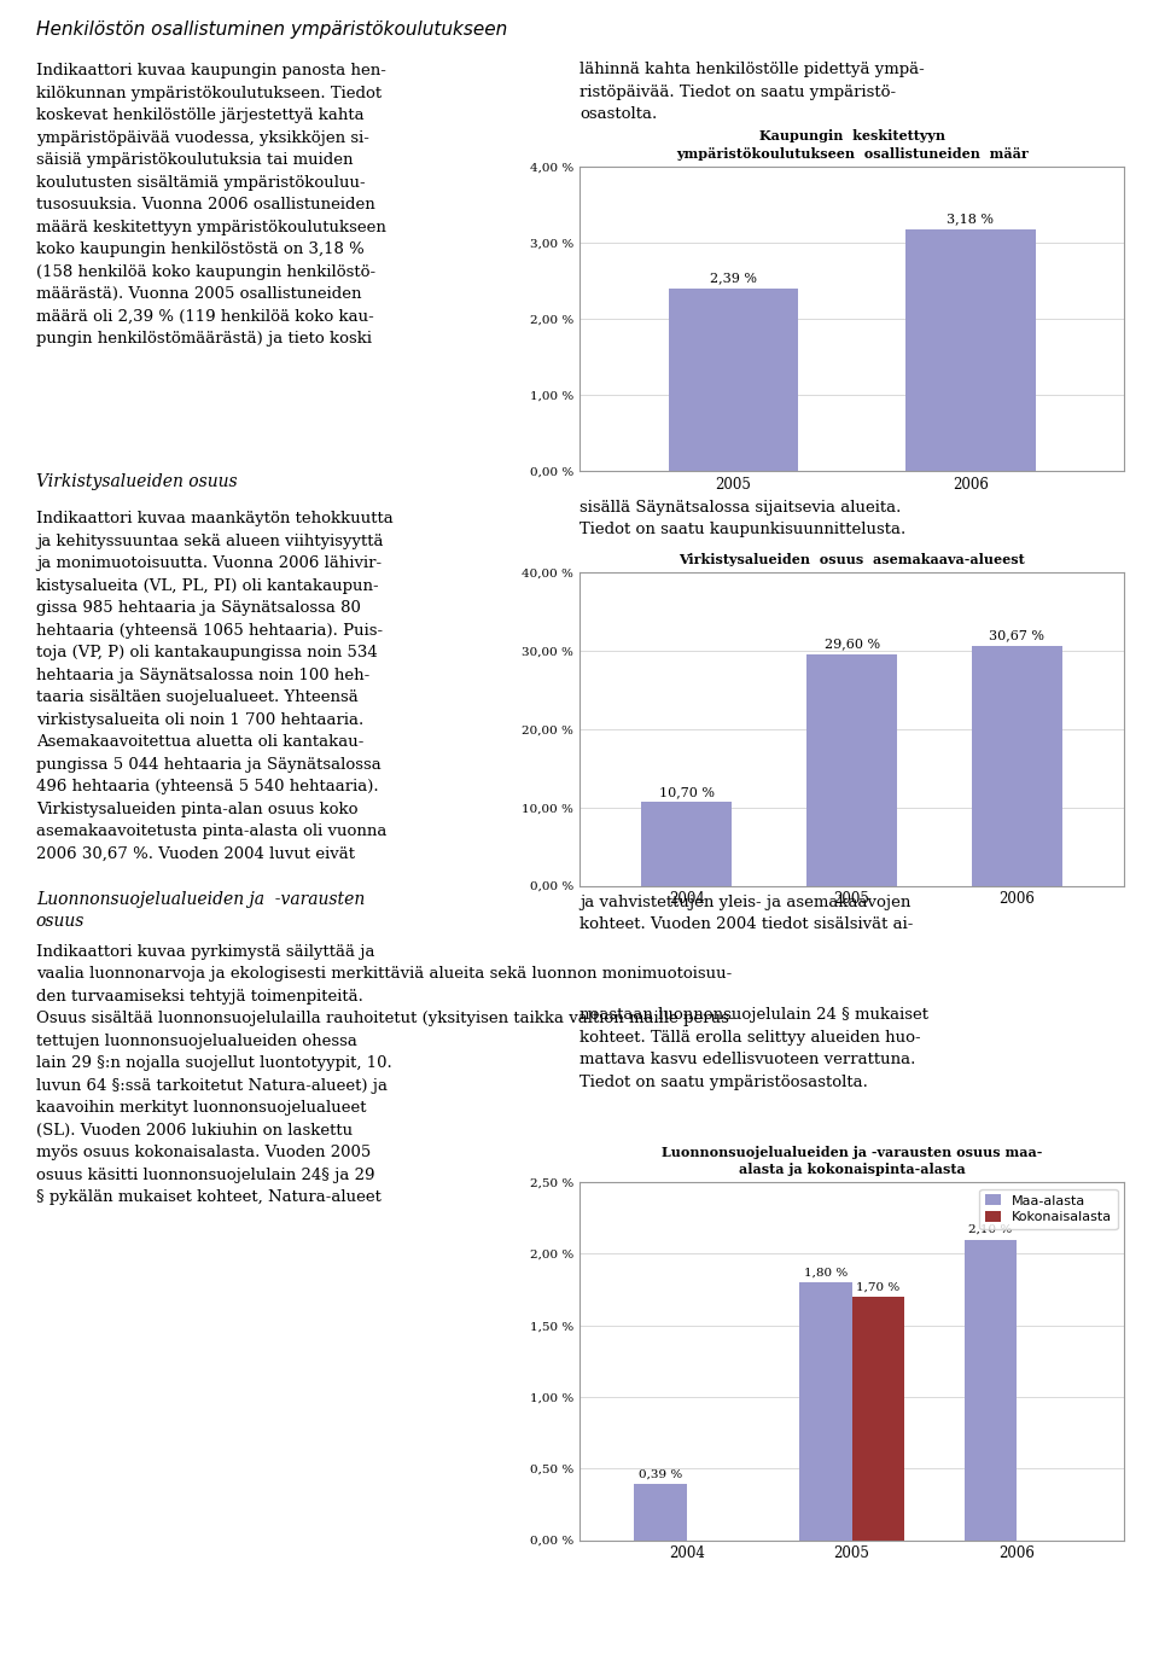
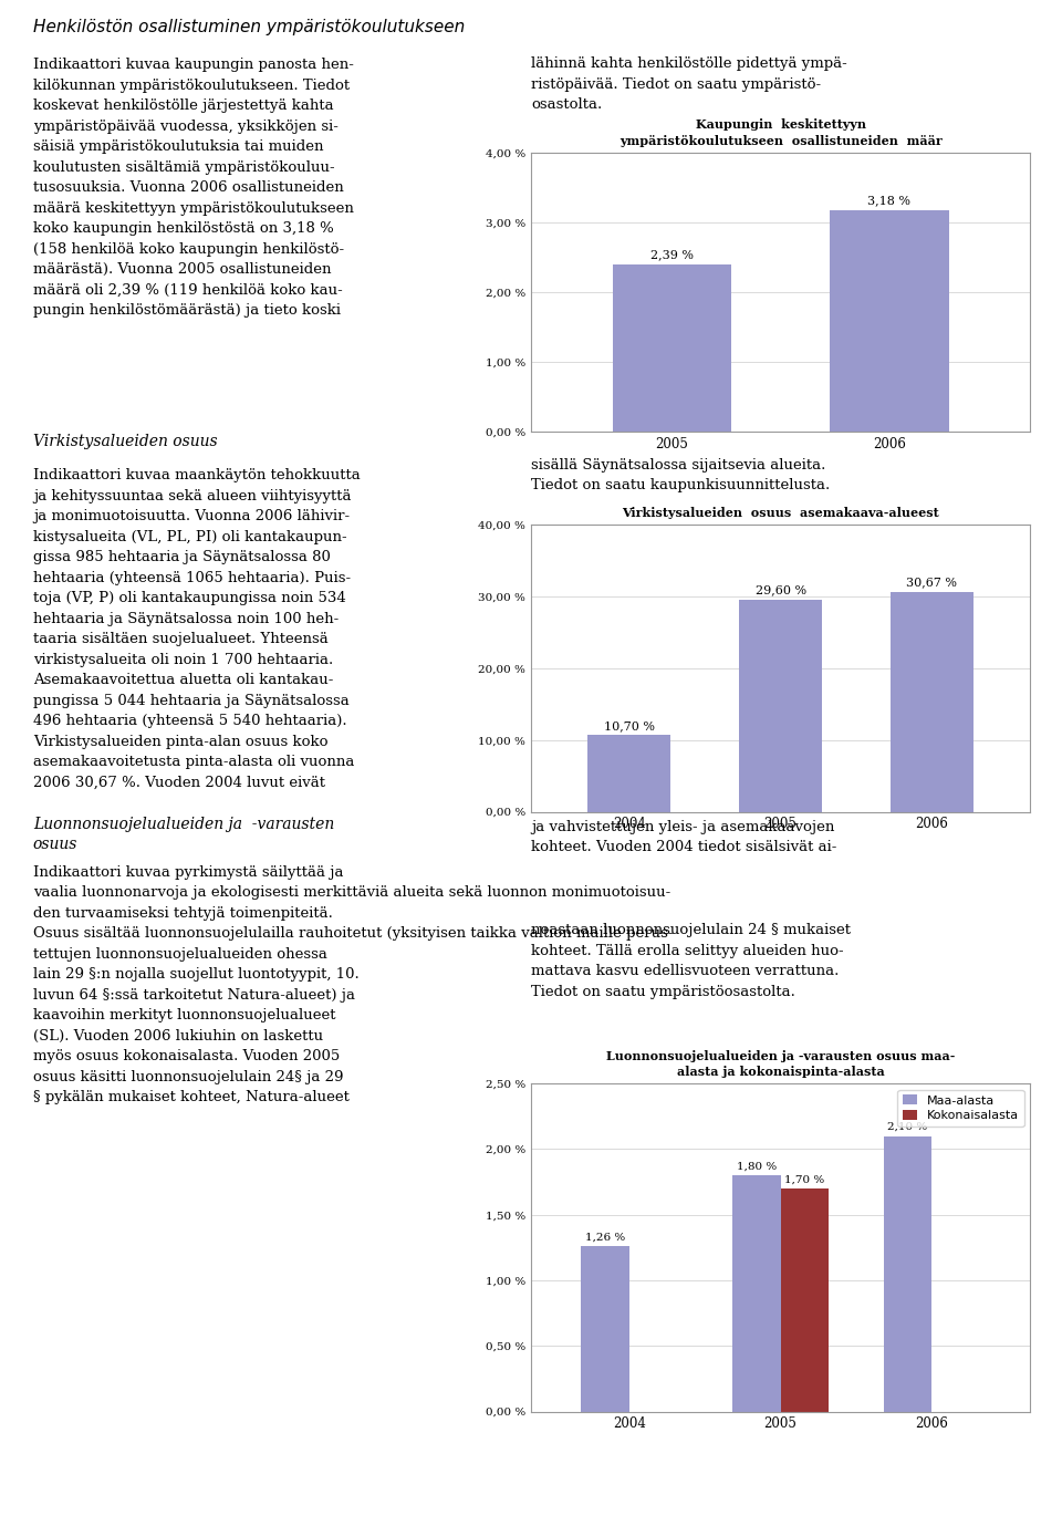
Maa-alasta/2004: 0,39 -> 1,26
